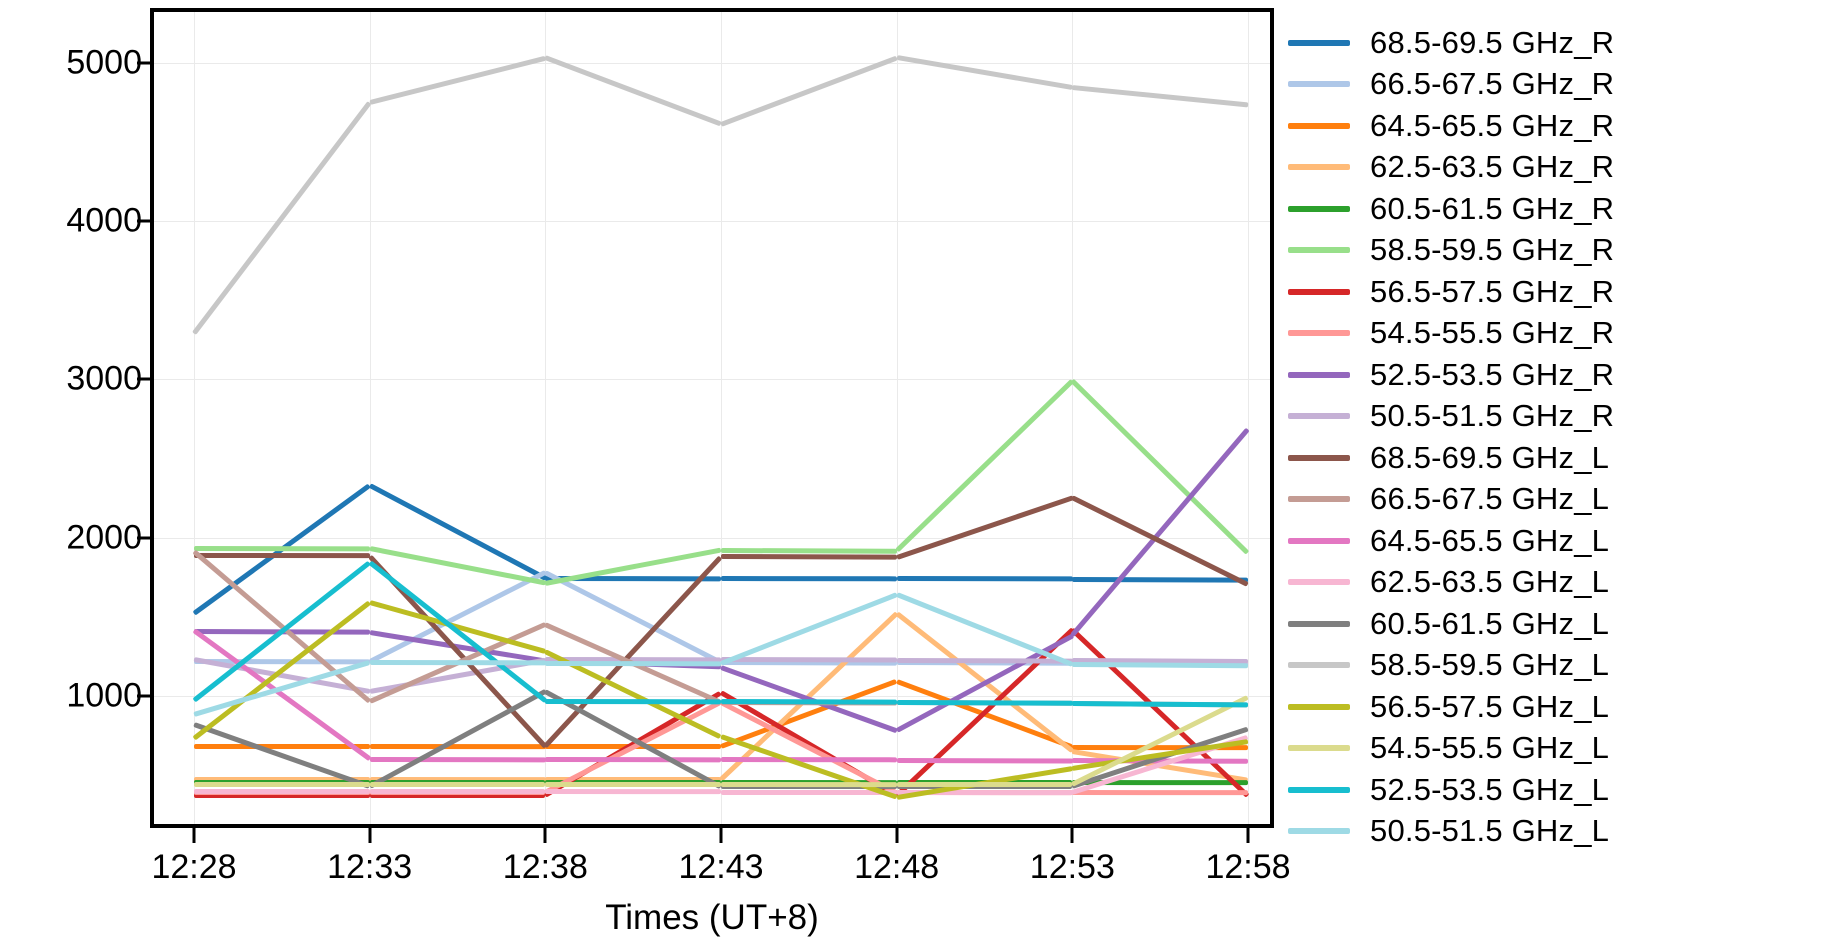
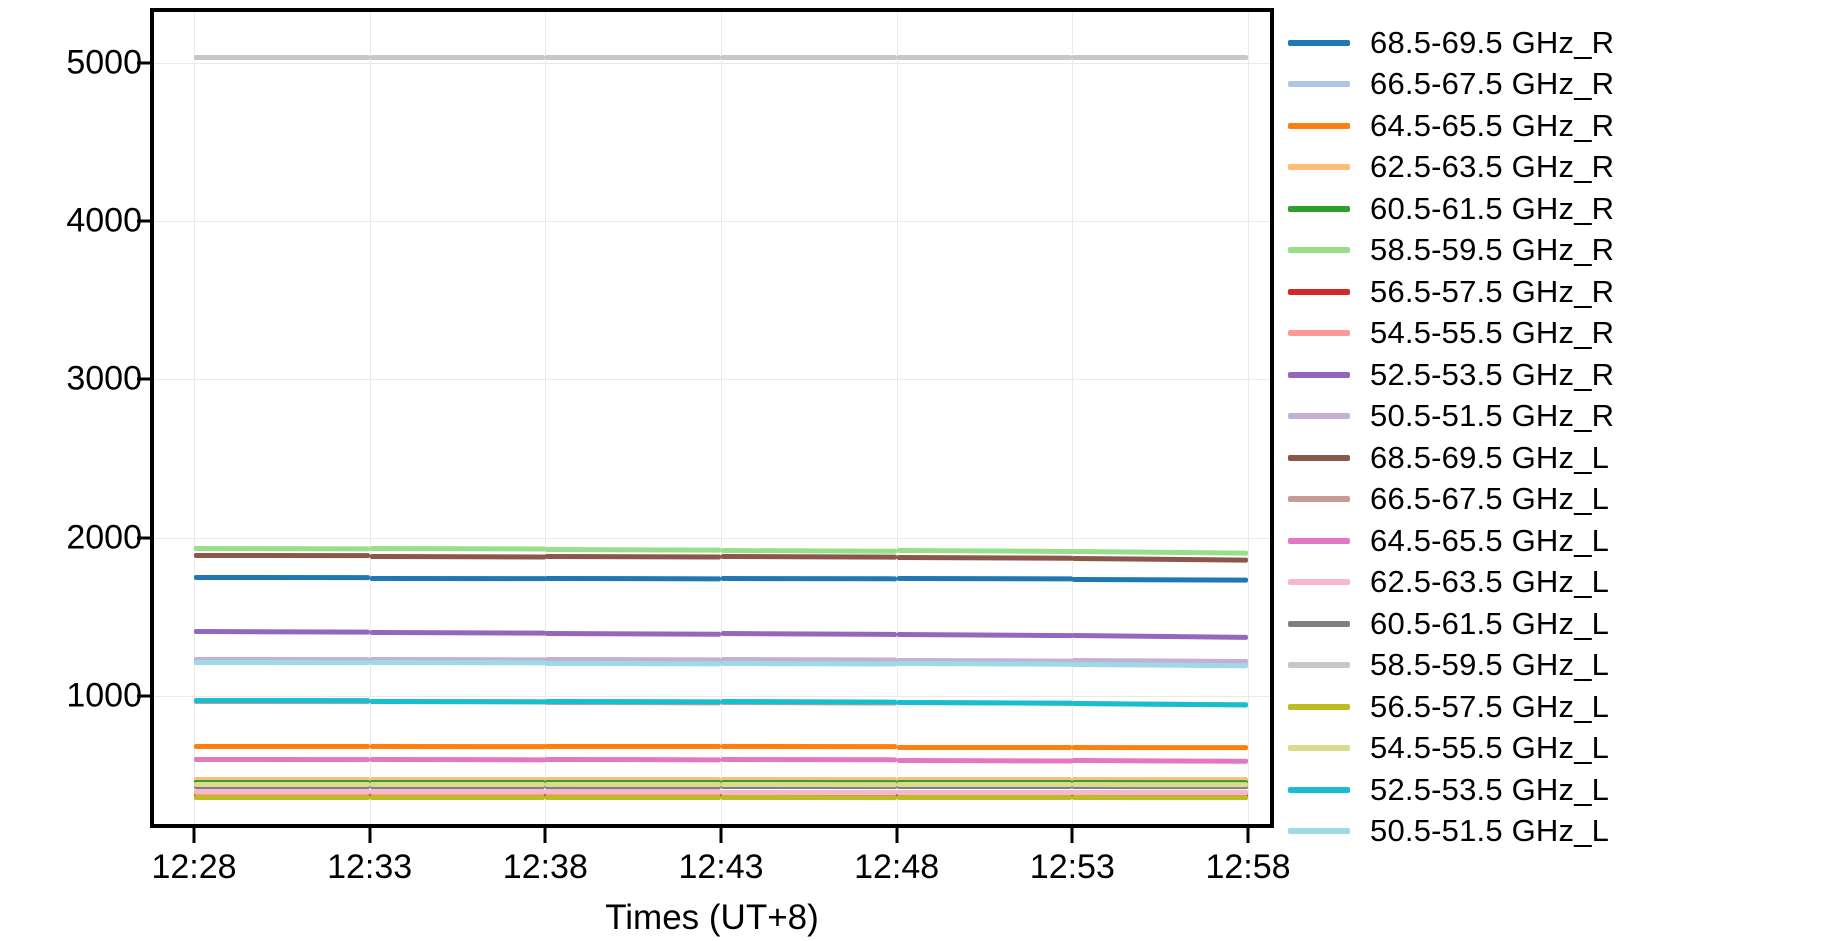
68.5-69.5 GHz_R/12:28: 1520 -> 1740
66.5-67.5 GHz_L/12:28: 1910 -> 960
64.5-65.5 GHz_L/12:28: 1410 -> 600
60.5-61.5 GHz_L/12:28: 820 -> 430
58.5-59.5 GHz_L/12:28: 3290 -> 5030
56.5-57.5 GHz_L/12:28: 730 -> 360
50.5-51.5 GHz_L/12:28: 880 -> 1210
68.5-69.5 GHz_R/12:33: 2330 -> 1740
50.5-51.5 GHz_R/12:33: 1030 -> 1230
58.5-59.5 GHz_L/12:33: 4750 -> 5030
56.5-57.5 GHz_L/12:33: 1590 -> 360
52.5-53.5 GHz_L/12:33: 1840 -> 970
66.5-67.5 GHz_R/12:38: 1780 -> 1210
58.5-59.5 GHz_R/12:38: 1710 -> 1920
52.5-53.5 GHz_R/12:38: 1220 -> 1400
68.5-69.5 GHz_L/12:38: 680 -> 1880
66.5-67.5 GHz_L/12:38: 1450 -> 960
60.5-61.5 GHz_L/12:38: 1030 -> 430
56.5-57.5 GHz_L/12:38: 1280 -> 360
56.5-57.5 GHz_R/12:43: 1020 -> 370
54.5-55.5 GHz_R/12:43: 960 -> 390
52.5-53.5 GHz_R/12:43: 1180 -> 1390
58.5-59.5 GHz_L/12:43: 4610 -> 5030
56.5-57.5 GHz_L/12:43: 740 -> 360
64.5-65.5 GHz_R/12:48: 1090 -> 680
62.5-63.5 GHz_R/12:48: 1520 -> 470
52.5-53.5 GHz_R/12:48: 780 -> 1380
50.5-51.5 GHz_L/12:48: 1640 -> 1200
62.5-63.5 GHz_R/12:53: 650 -> 470
58.5-59.5 GHz_R/12:53: 2990 -> 1910
56.5-57.5 GHz_R/12:53: 1420 -> 370
68.5-69.5 GHz_L/12:53: 2250 -> 1870
58.5-59.5 GHz_L/12:53: 4840 -> 5030
56.5-57.5 GHz_L/12:53: 540 -> 360
52.5-53.5 GHz_R/12:58: 2680 -> 1370
68.5-69.5 GHz_L/12:58: 1700 -> 1860
62.5-63.5 GHz_L/12:58: 740 -> 390
60.5-61.5 GHz_L/12:58: 790 -> 430
58.5-59.5 GHz_L/12:58: 4730 -> 5030
56.5-57.5 GHz_L/12:58: 710 -> 360
54.5-55.5 GHz_L/12:58: 990 -> 440
